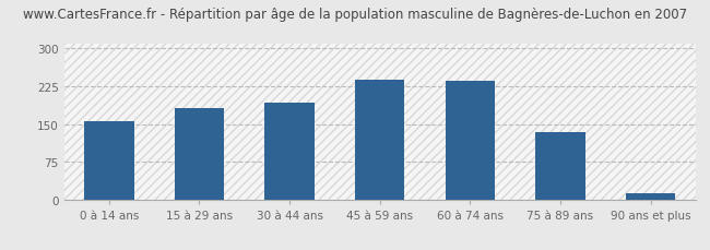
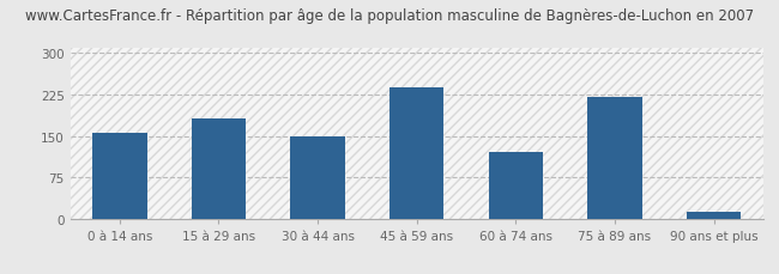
30 à 44 ans: 193 -> 150
60 à 74 ans: 236 -> 120
75 à 89 ans: 133 -> 220
